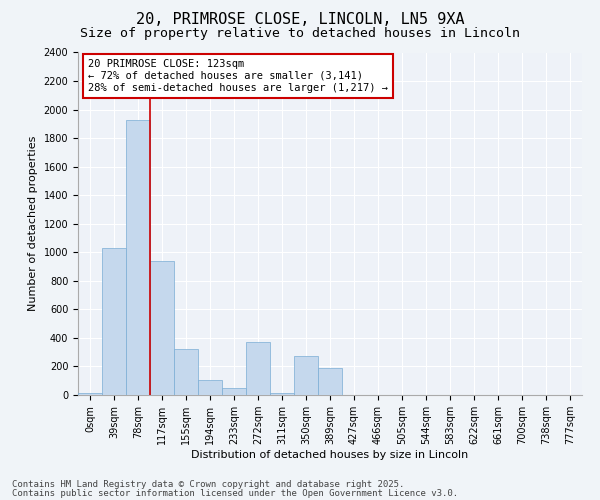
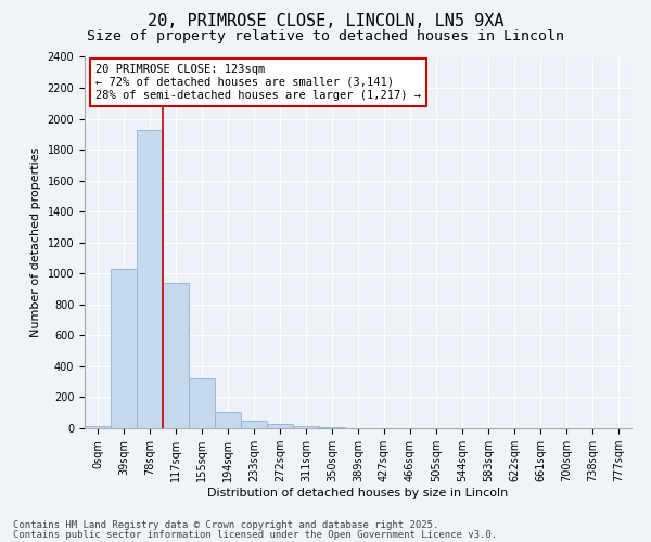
272sqm: 370 -> 30
350sqm: 270 -> 0
389sqm: 190 -> 0
